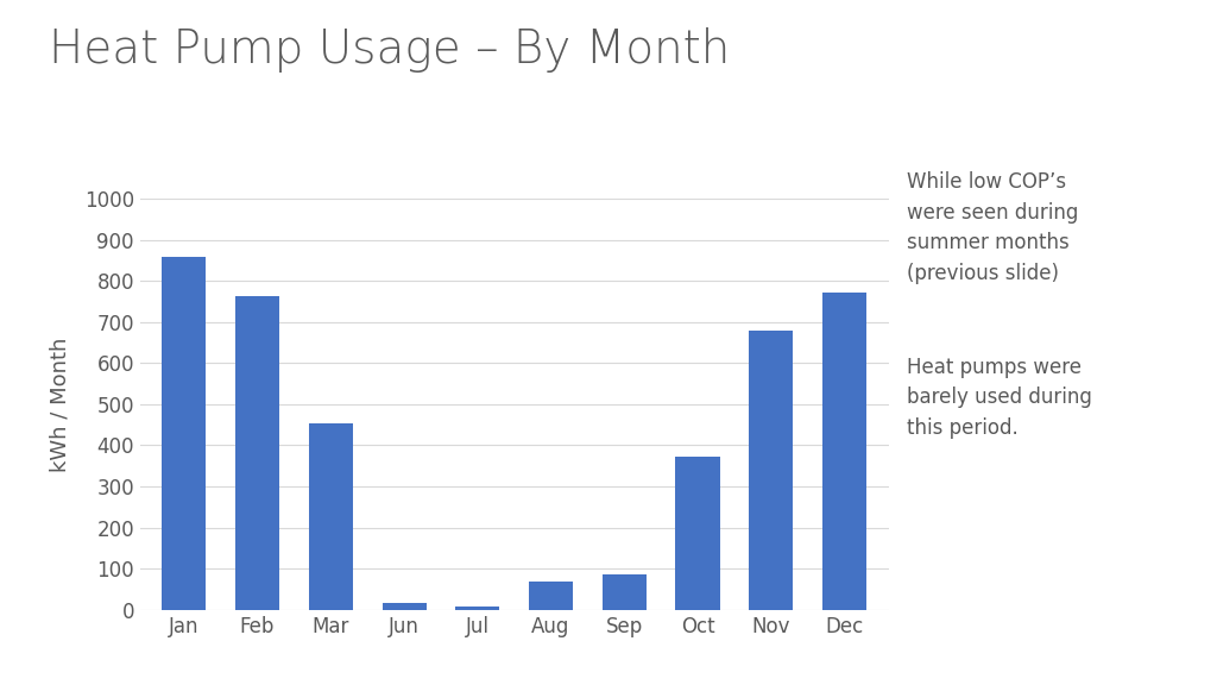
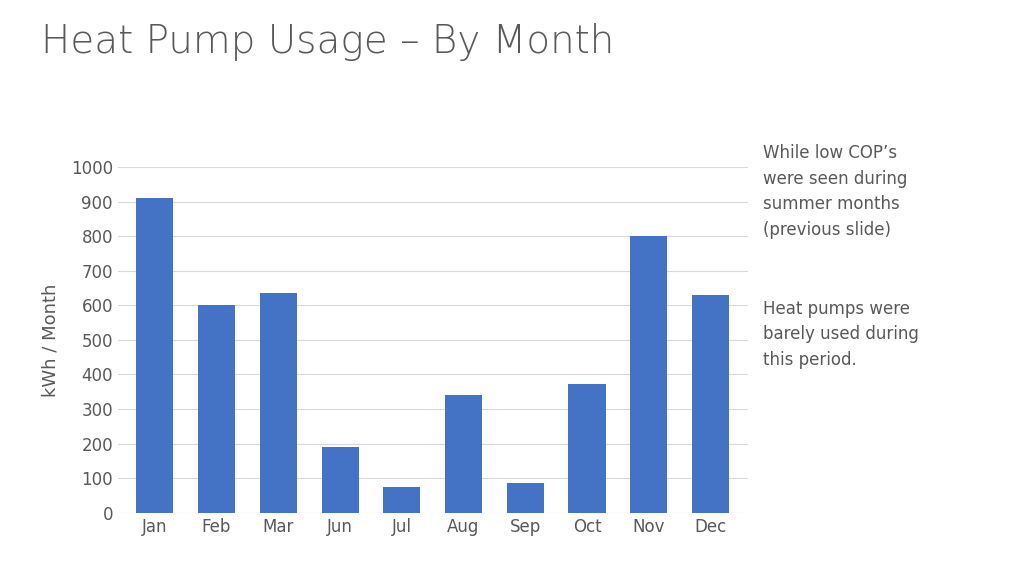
Jan: 858 -> 910
Feb: 762 -> 600
Mar: 453 -> 635
Jun: 15 -> 190
Jul: 8 -> 75
Aug: 68 -> 340
Nov: 678 -> 800
Dec: 772 -> 630
